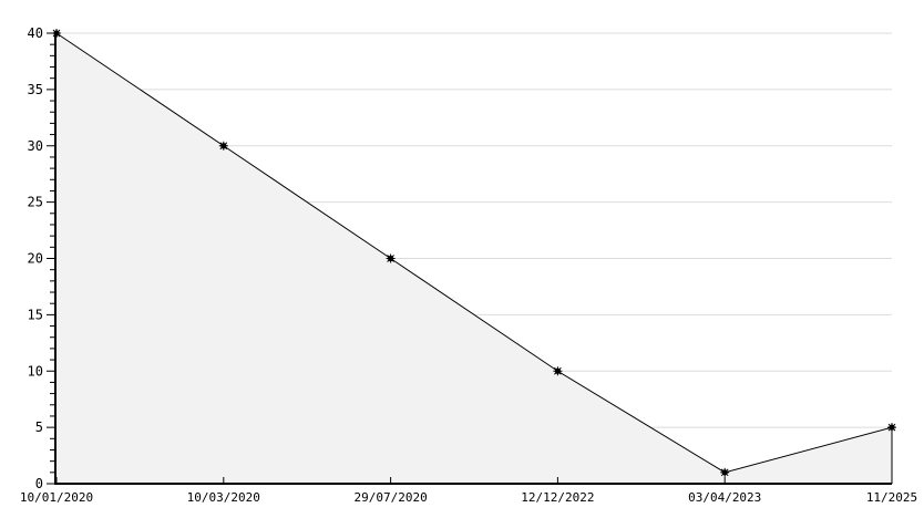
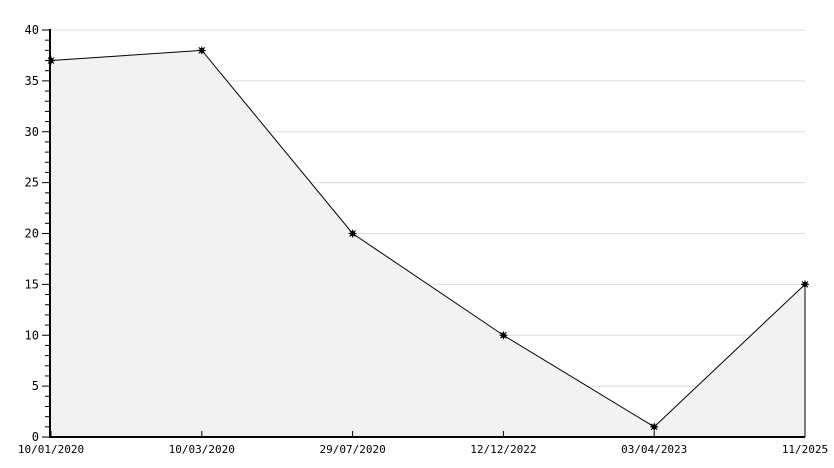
10/01/2020: 40 -> 37
10/03/2020: 30 -> 38
11/2025: 5 -> 15
